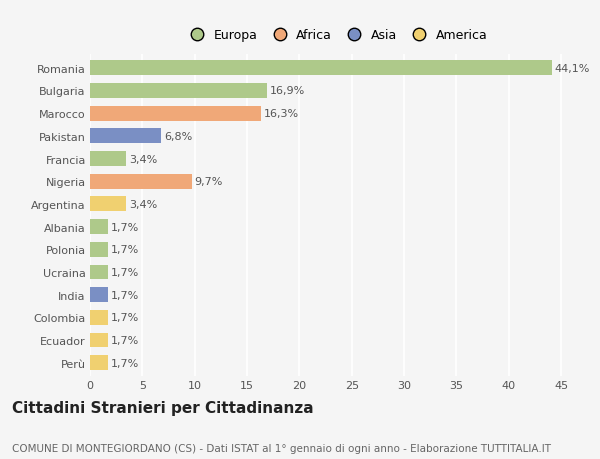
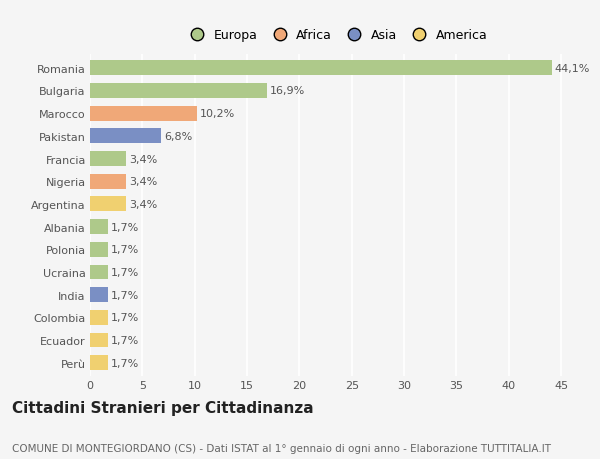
Marocco: 16,3% -> 10,2%
Nigeria: 9,7% -> 3,4%
